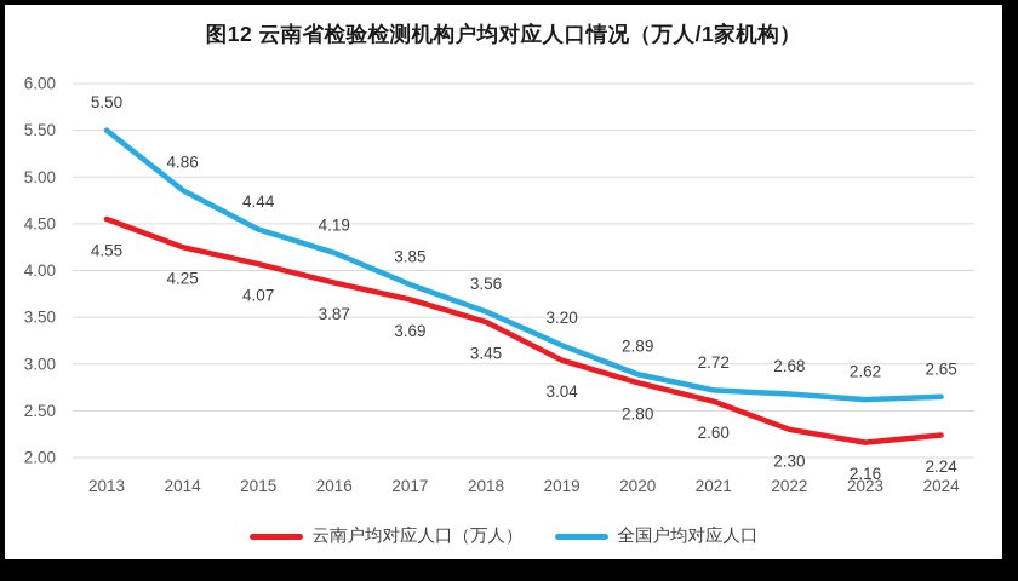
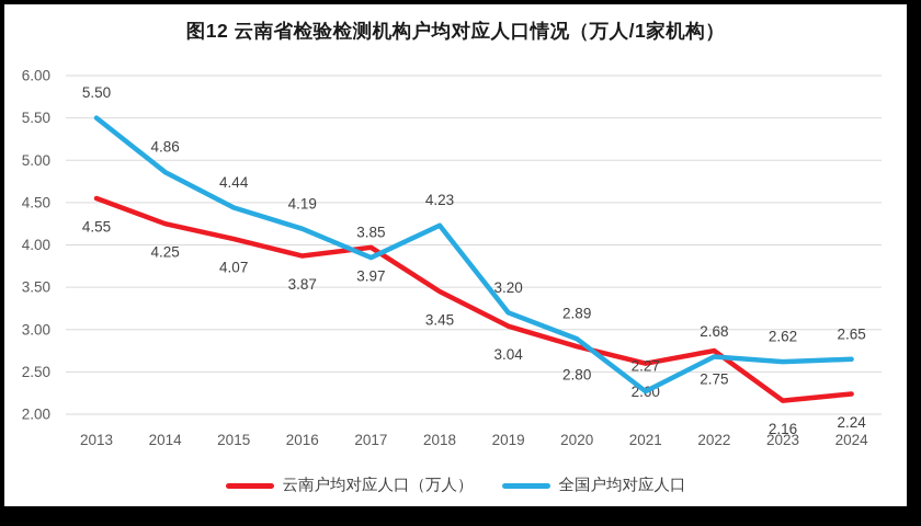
云南户均对应人口（万人）/2017: 3.69 -> 3.97
全国户均对应人口/2018: 3.56 -> 4.23
全国户均对应人口/2021: 2.72 -> 2.27
云南户均对应人口（万人）/2022: 2.30 -> 2.75
